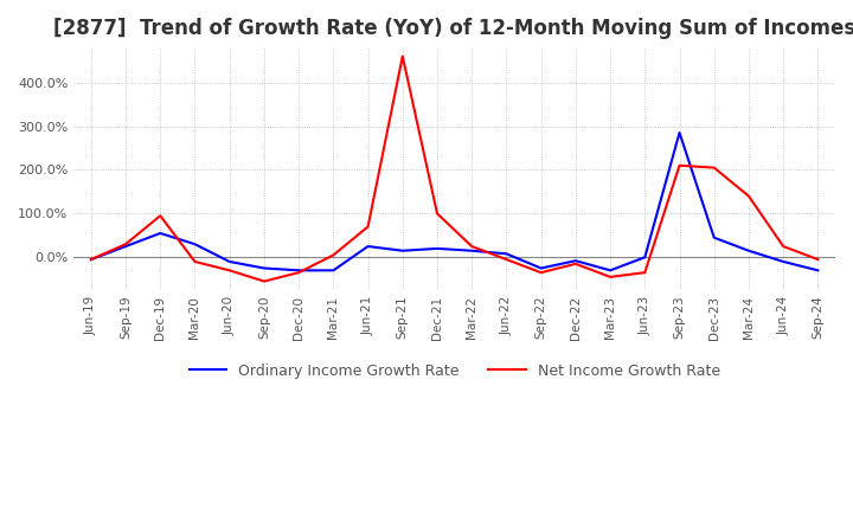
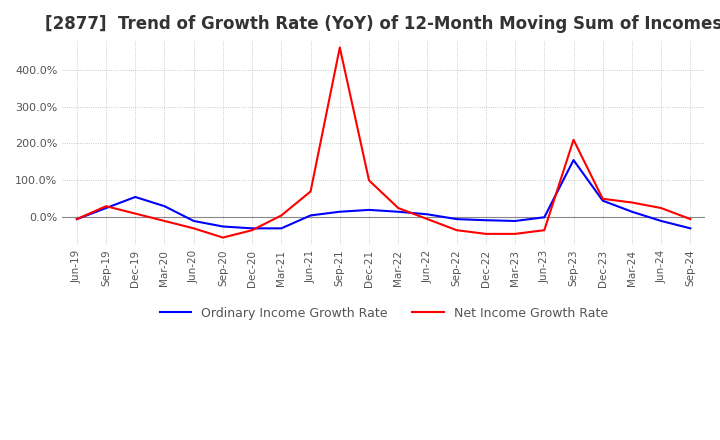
Net Income Growth Rate/Dec-19: 95% -> 10%
Ordinary Income Growth Rate/Jun-21: 25% -> 5%
Ordinary Income Growth Rate/Sep-22: -25% -> -5%
Net Income Growth Rate/Dec-22: -15% -> -45%
Ordinary Income Growth Rate/Mar-23: -30% -> -10%
Ordinary Income Growth Rate/Sep-23: 285% -> 155%
Net Income Growth Rate/Dec-23: 205% -> 50%
Net Income Growth Rate/Mar-24: 140% -> 40%
